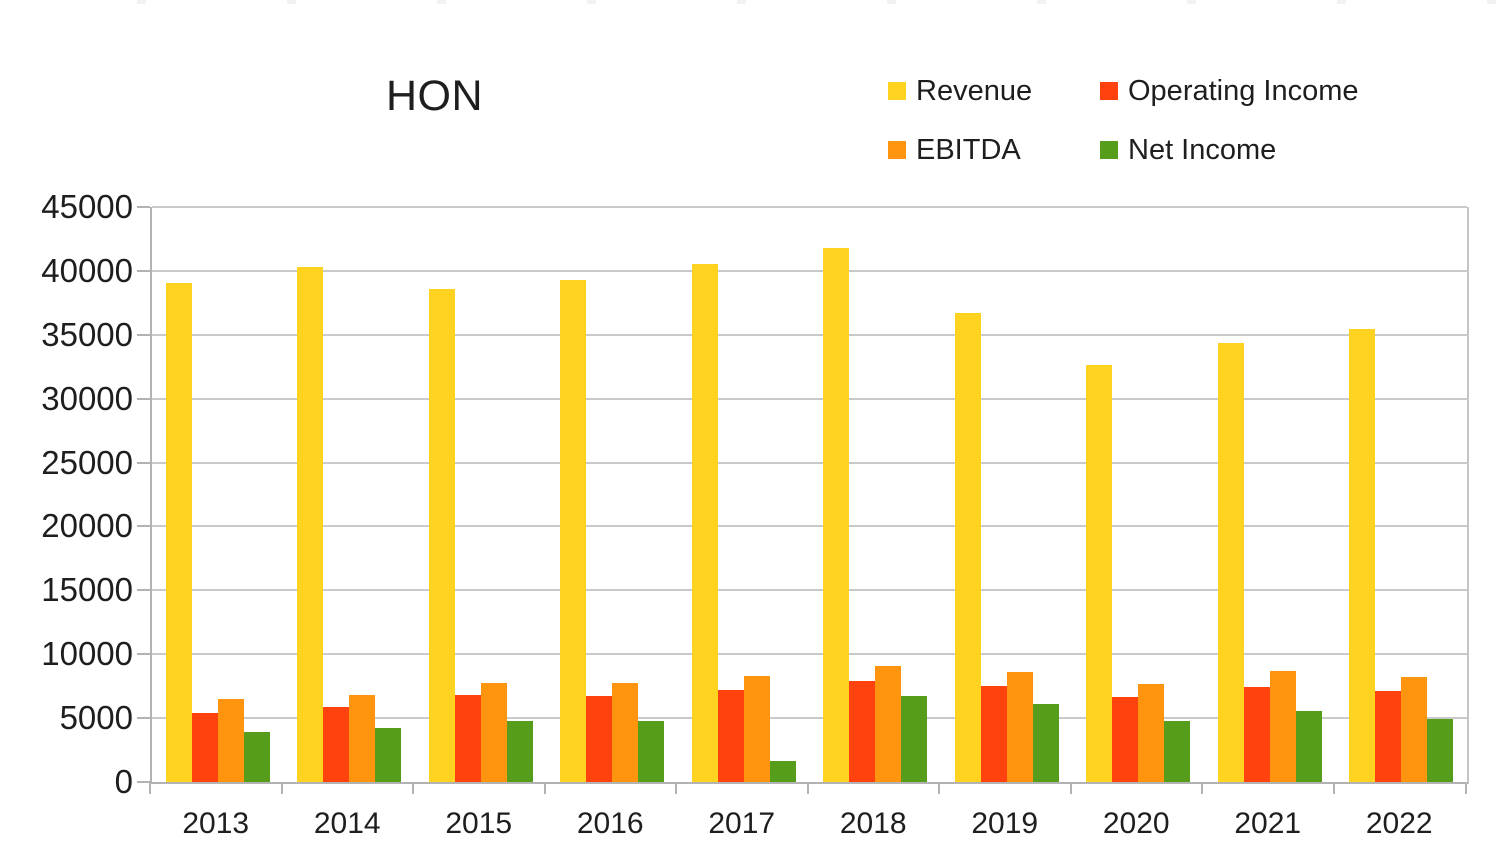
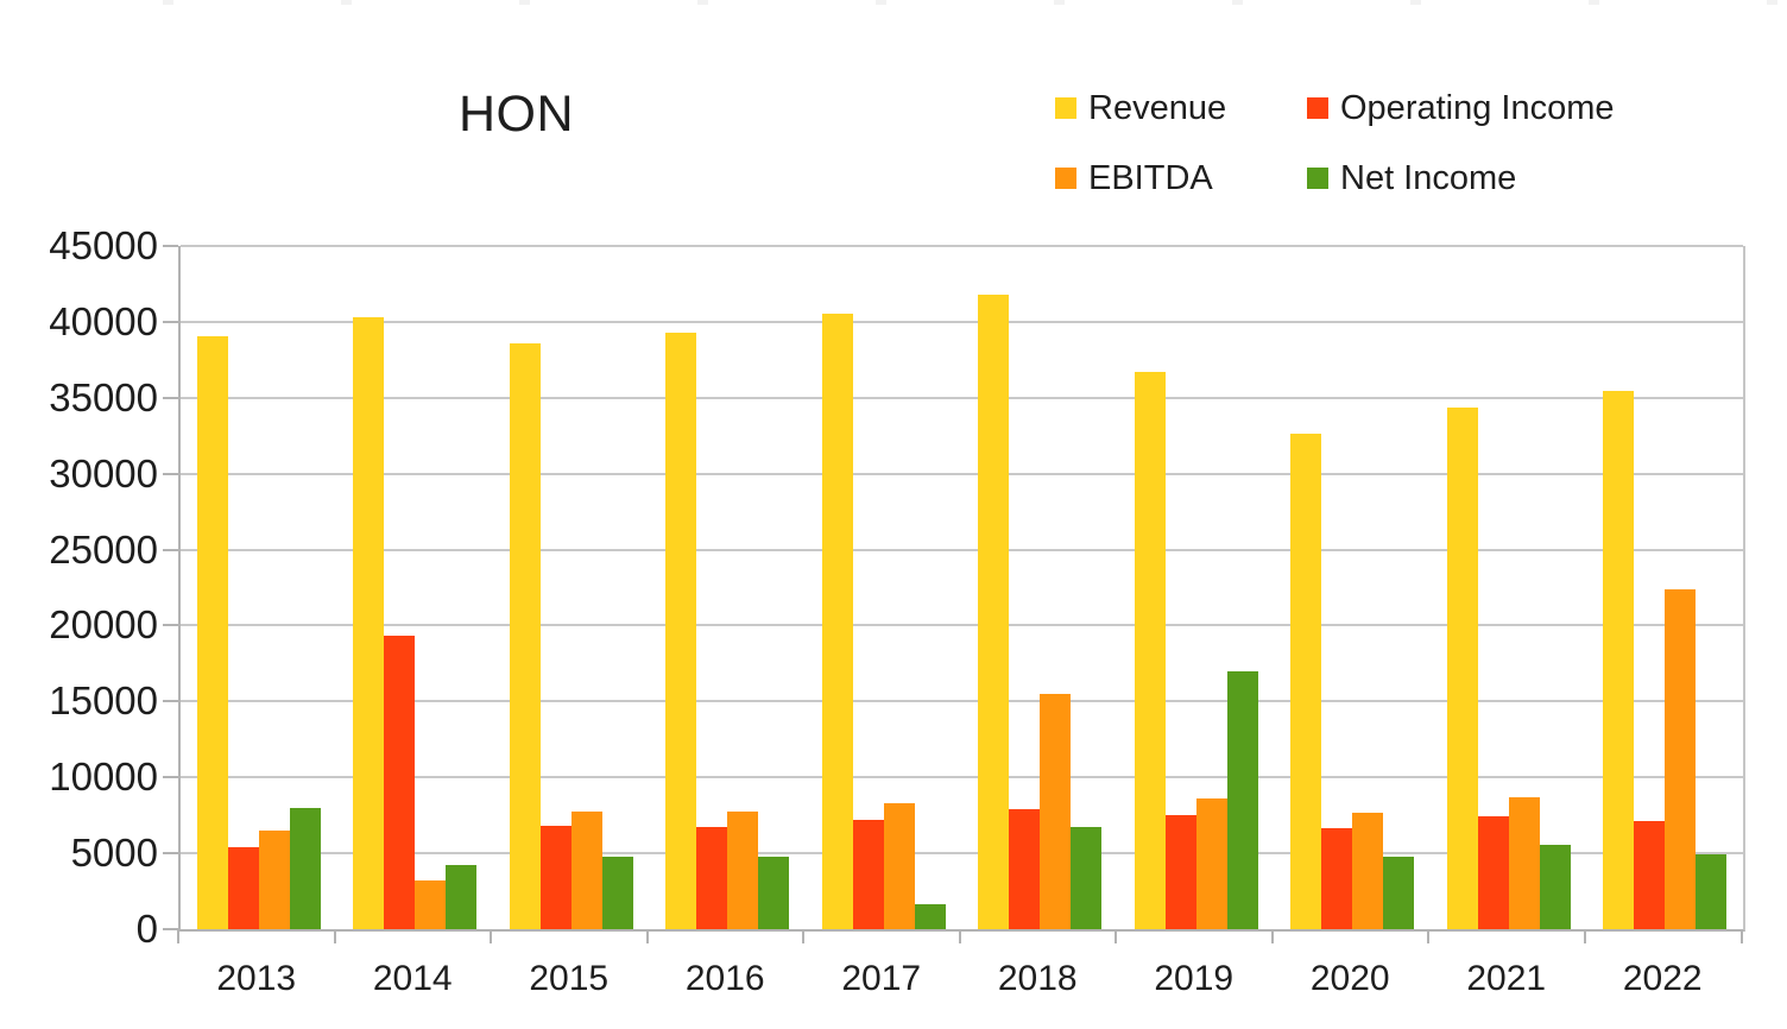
Net Income/2013: 3900 -> 8000
Operating Income/2014: 5900 -> 19300
EBITDA/2014: 6800 -> 3200
EBITDA/2018: 9100 -> 15500
Net Income/2019: 6100 -> 17000
EBITDA/2022: 8200 -> 22400
